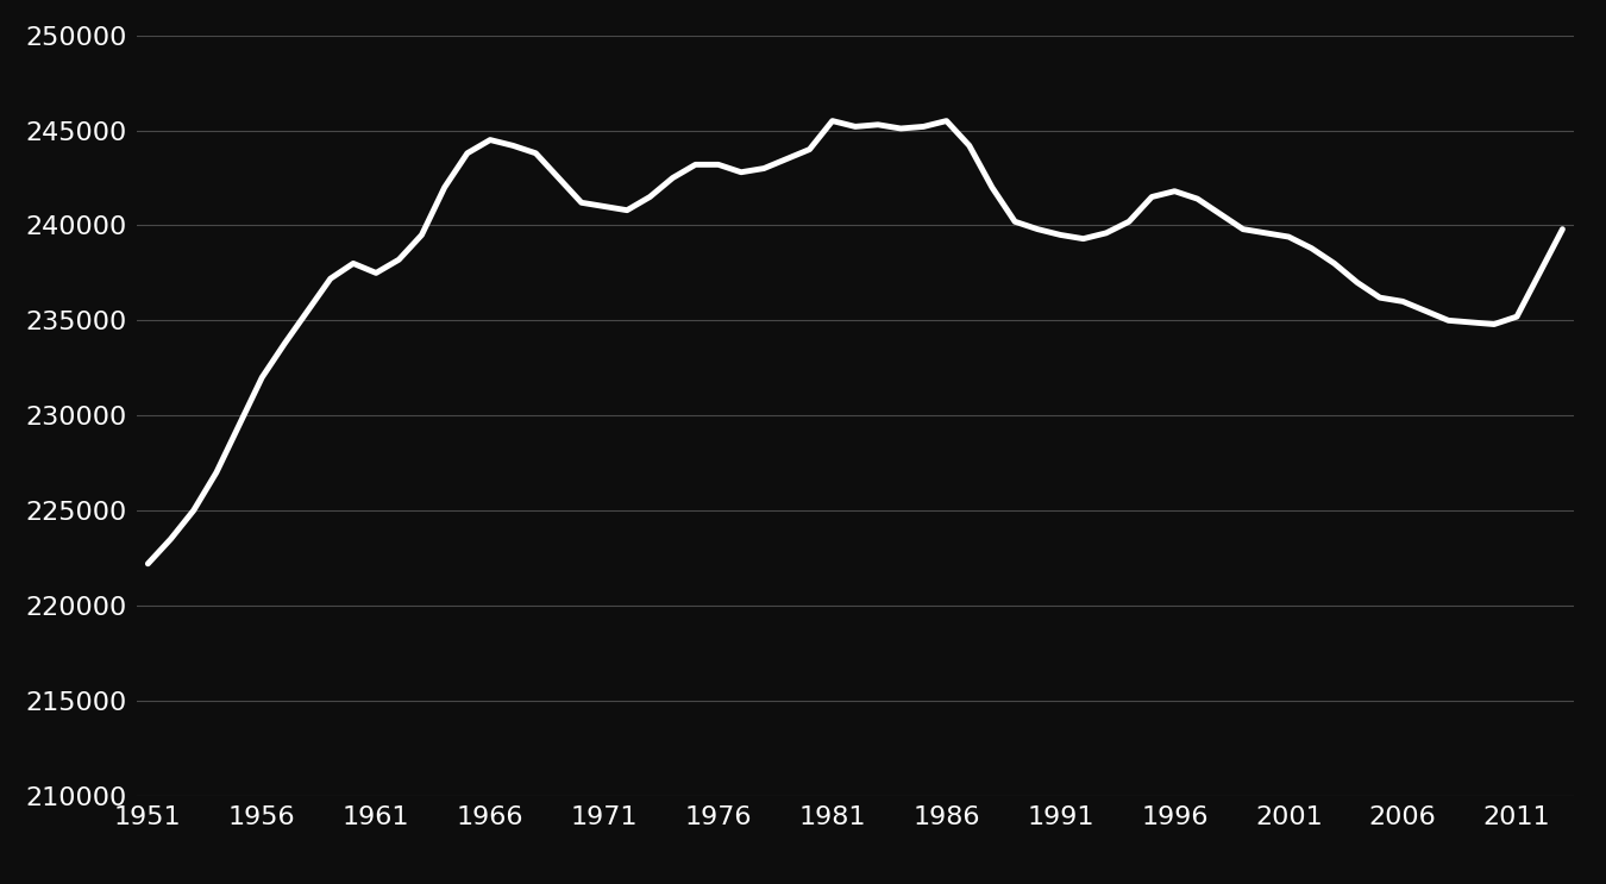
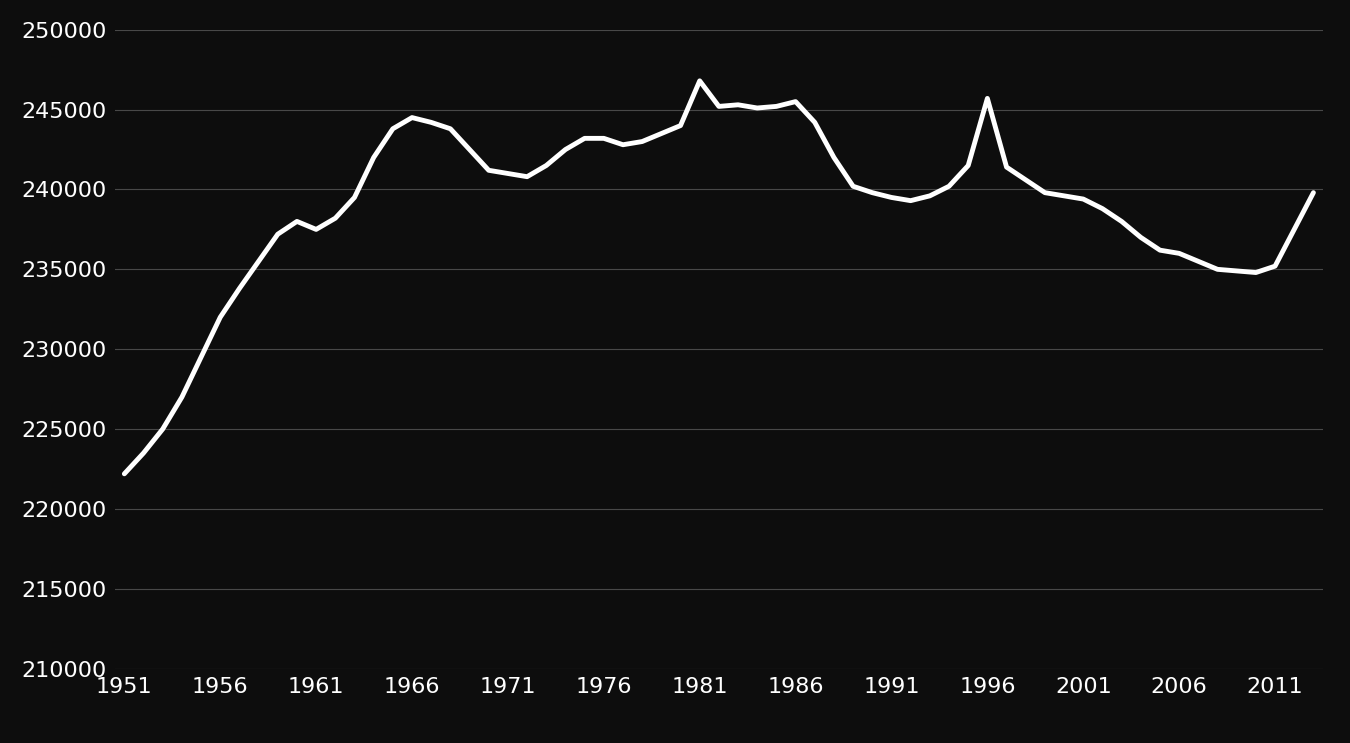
1981: 245500 -> 246800
1996: 241800 -> 245700
